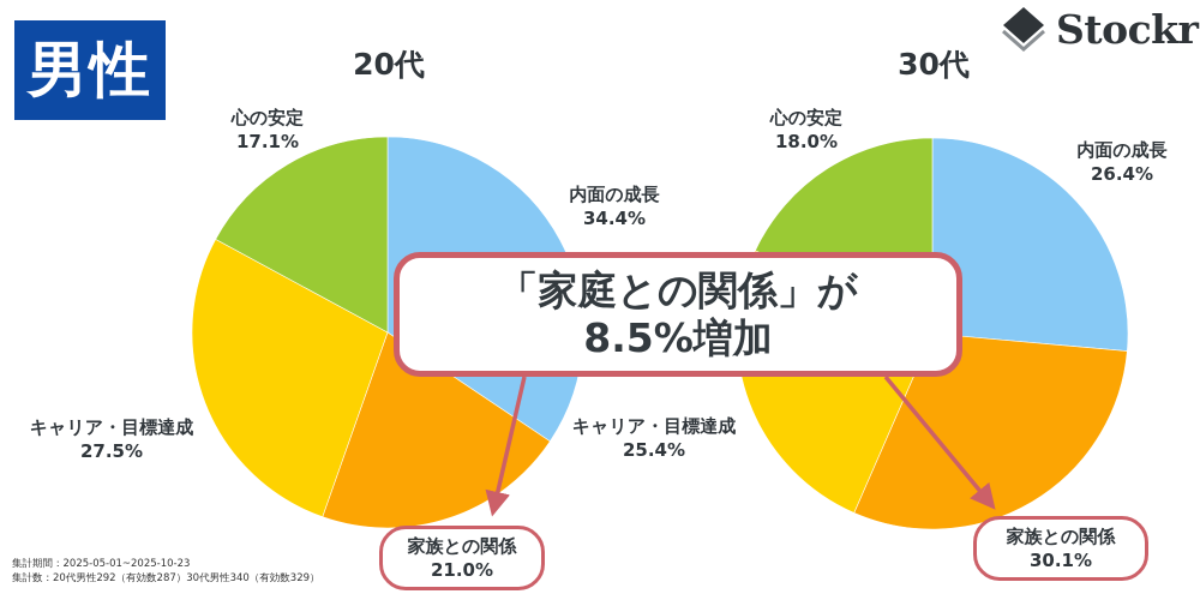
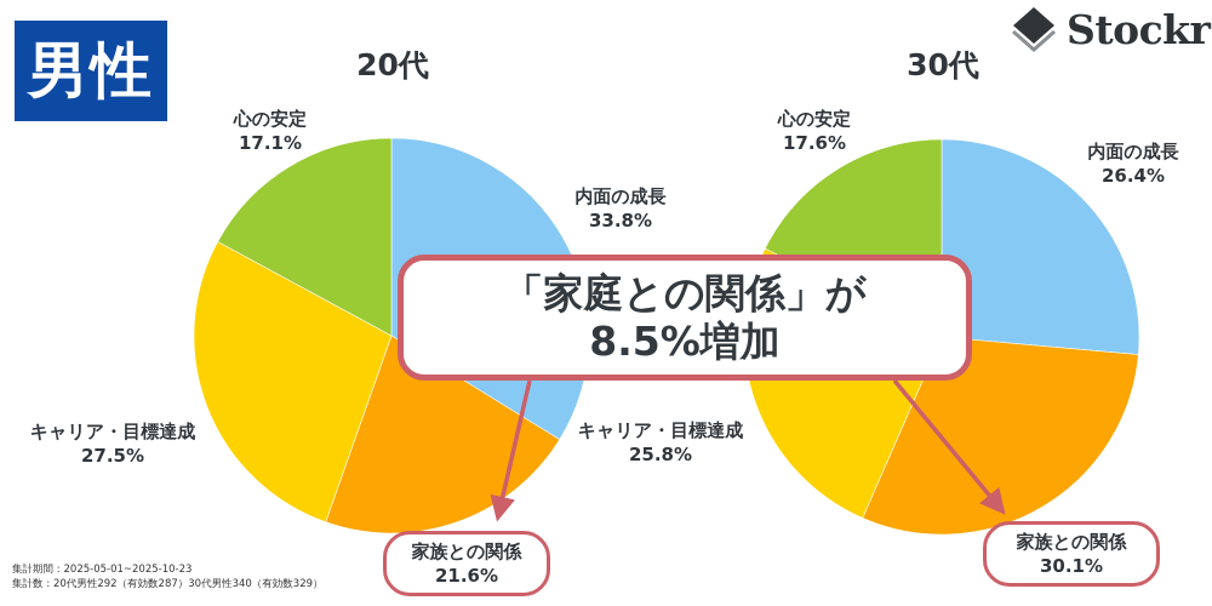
20代/内面の成長: 34.4% -> 33.8%
20代/家族との関係: 21.0% -> 21.6%
30代/キャリア・目標達成: 25.4% -> 25.8%
30代/心の安定: 18.0% -> 17.6%
